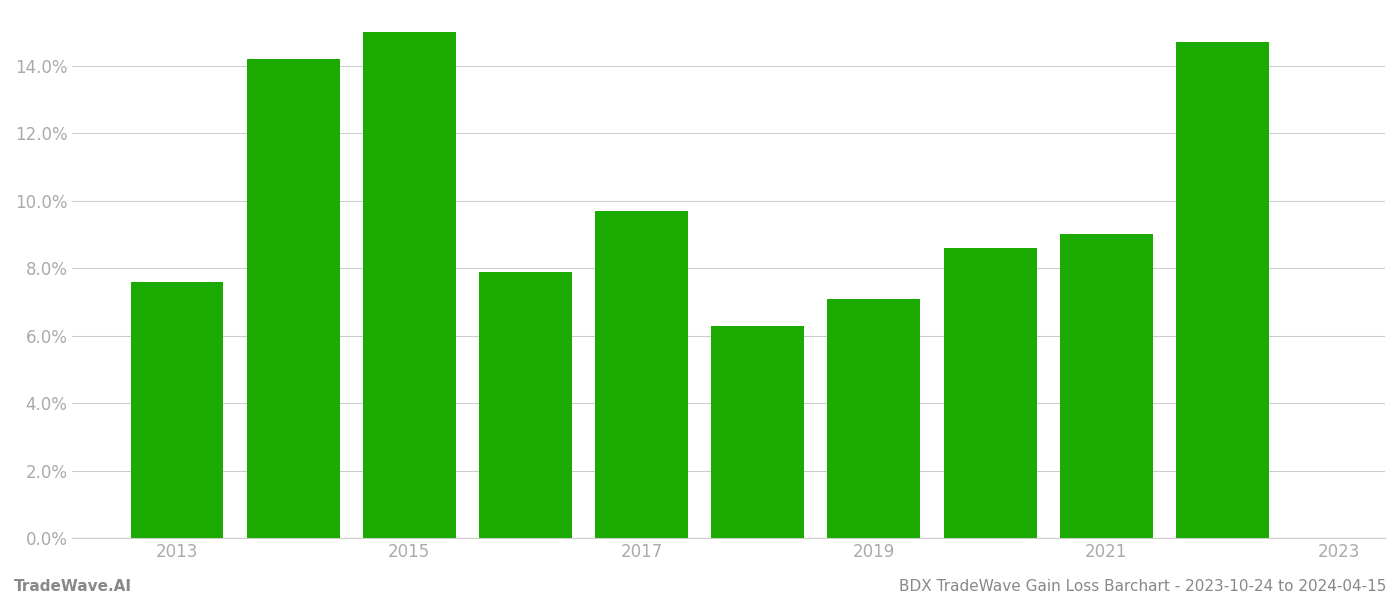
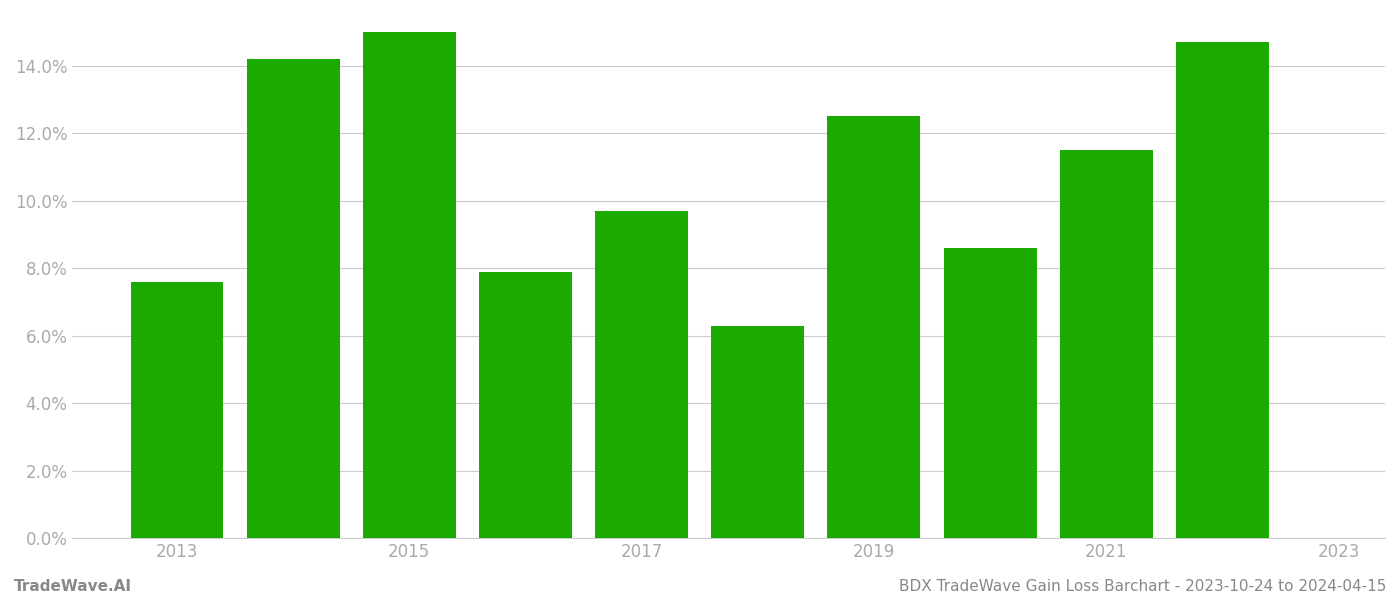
2019: 7.1% -> 12.5%
2021: 9.0% -> 11.5%
